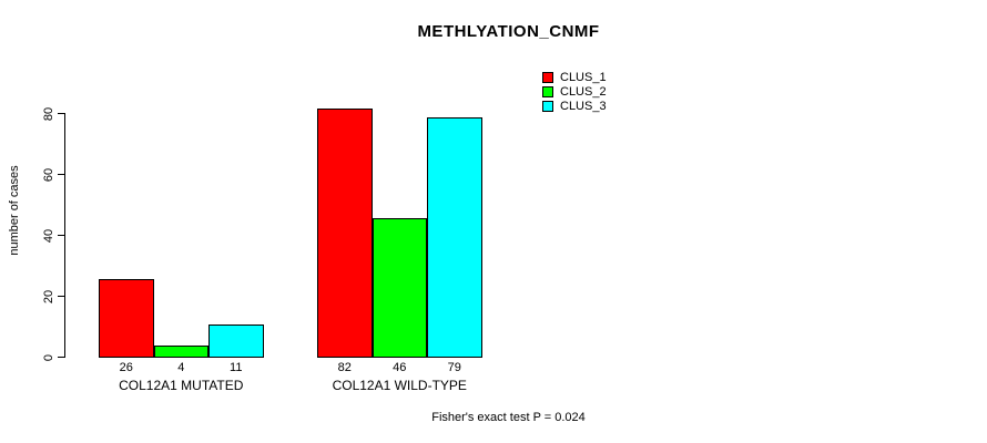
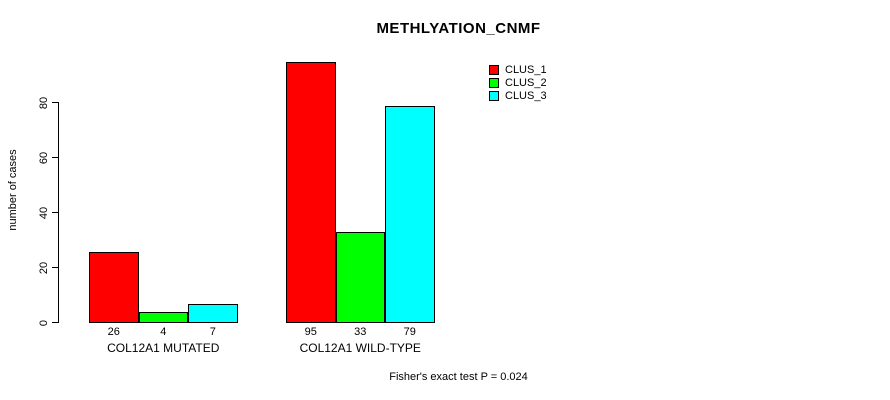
CLUS_3/COL12A1 MUTATED: 11 -> 7
CLUS_1/COL12A1 WILD-TYPE: 82 -> 95
CLUS_2/COL12A1 WILD-TYPE: 46 -> 33
